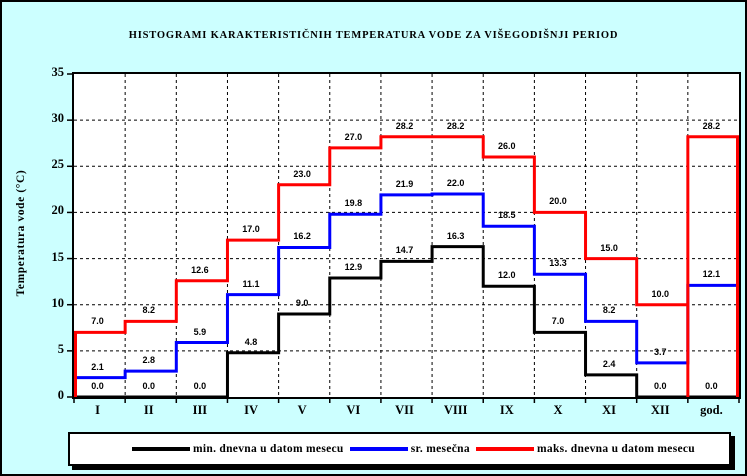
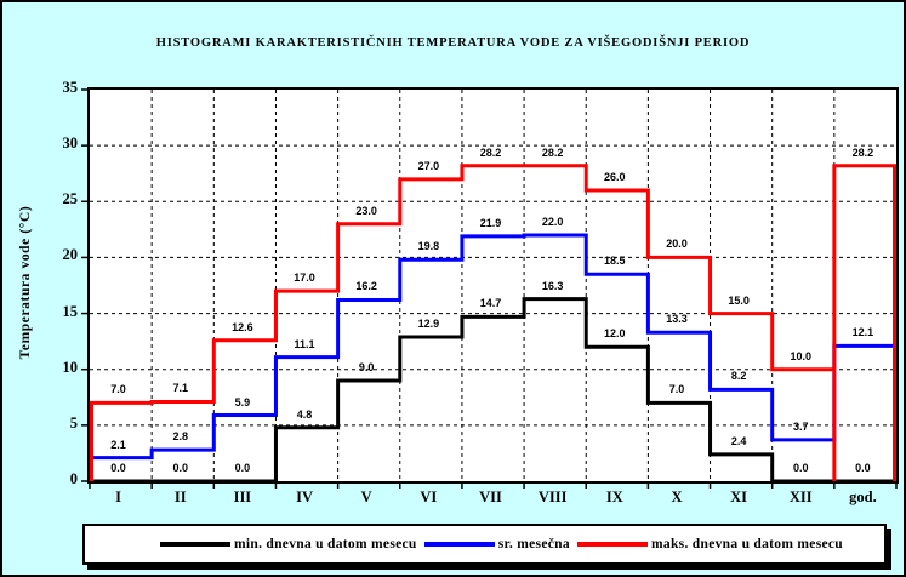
maks. dnevna u datom mesecu/II: 8.2 -> 7.1
